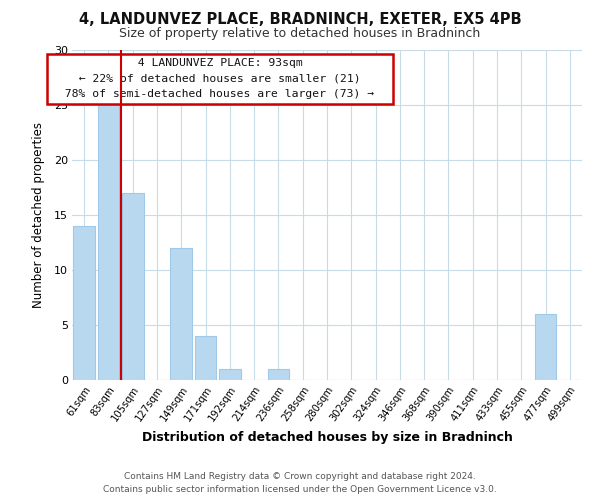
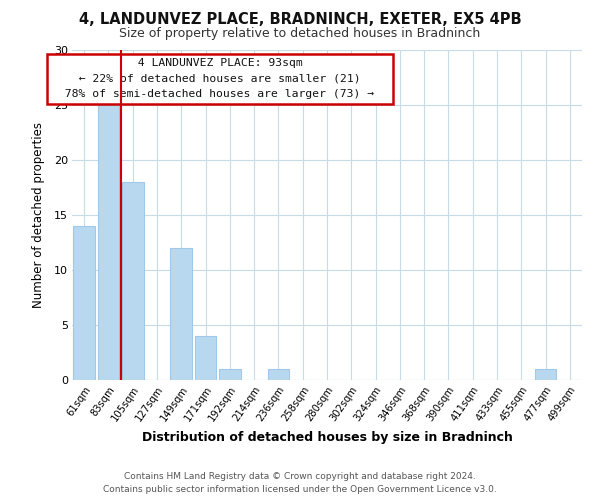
105sqm: 17 -> 18
477sqm: 6 -> 1
